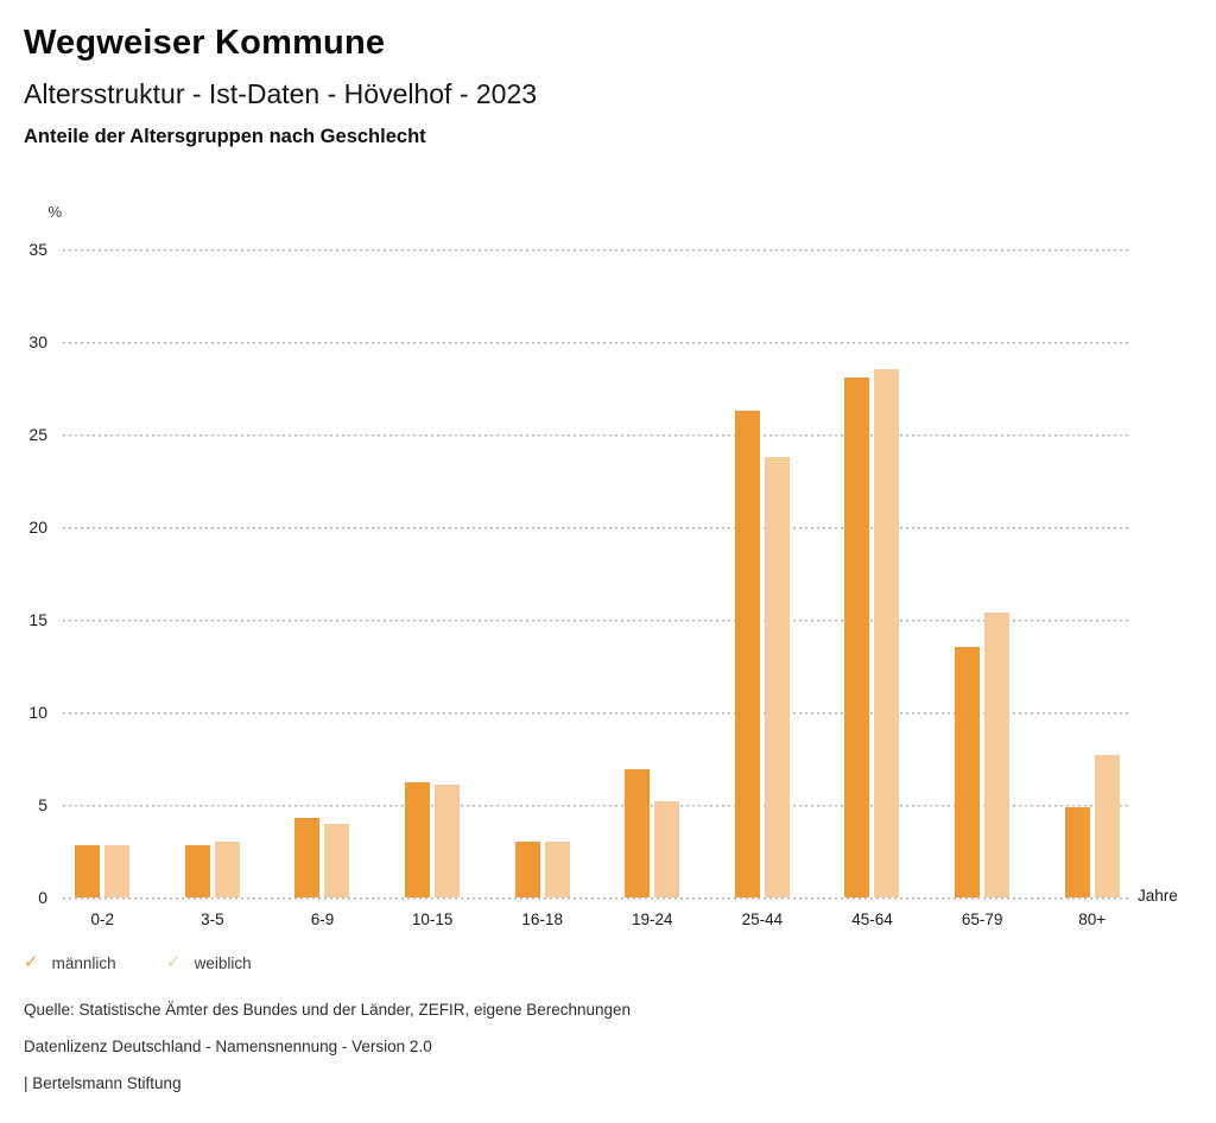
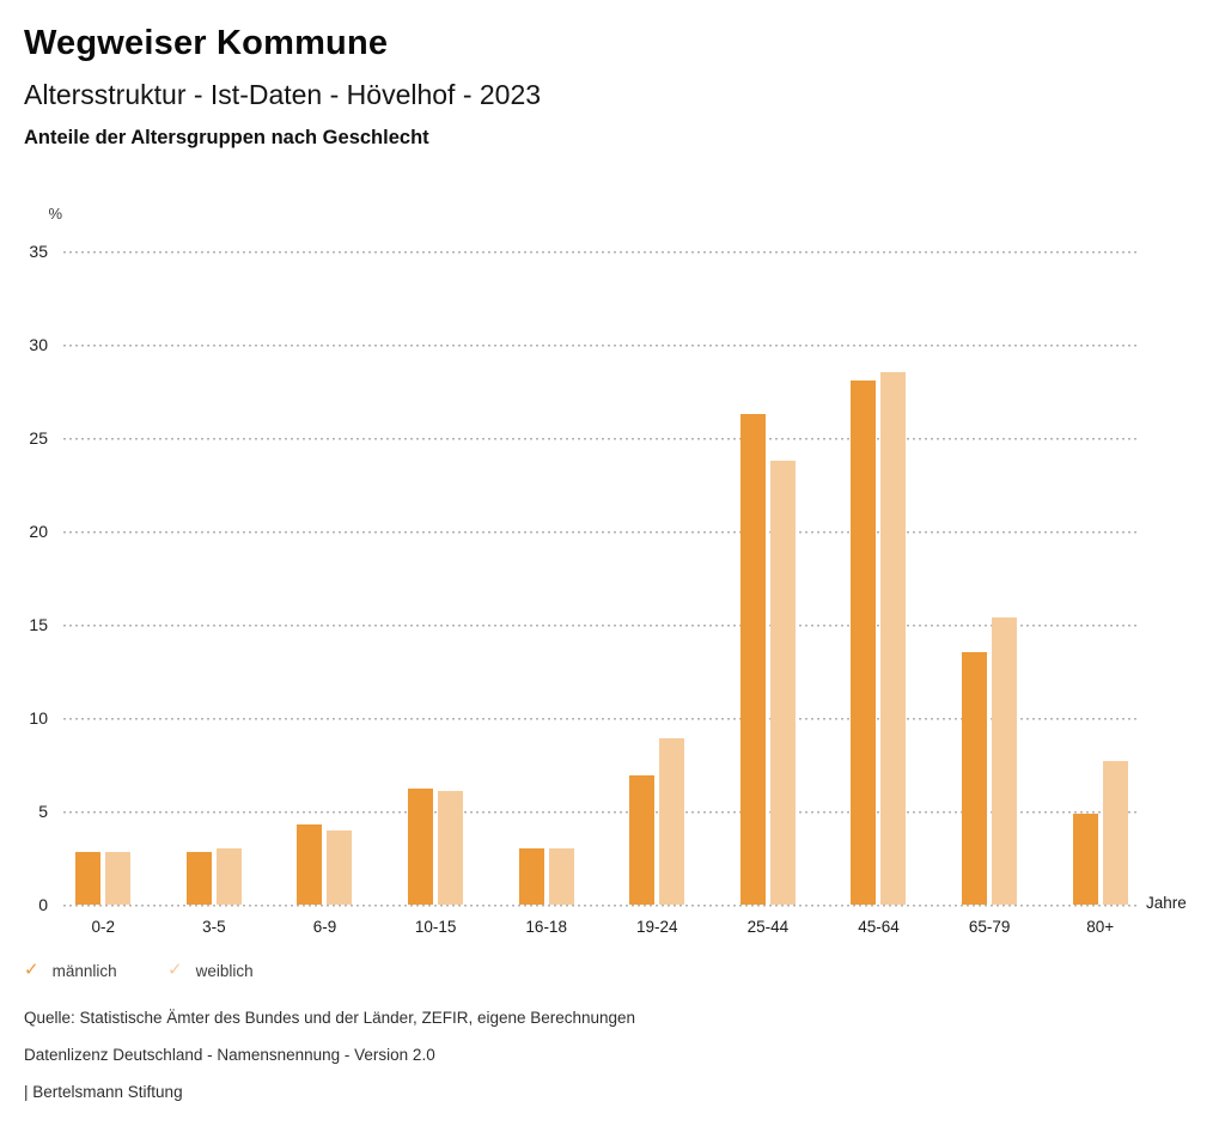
weiblich/19-24: 5.2 -> 8.9
